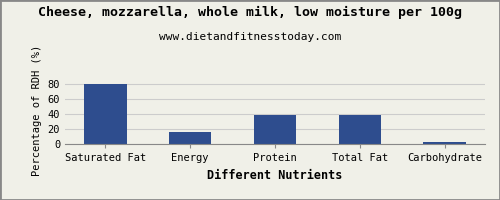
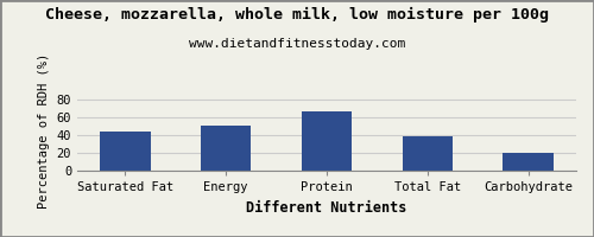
Saturated Fat: 79 -> 44
Energy: 16 -> 50
Protein: 39 -> 66
Carbohydrate: 2 -> 20
